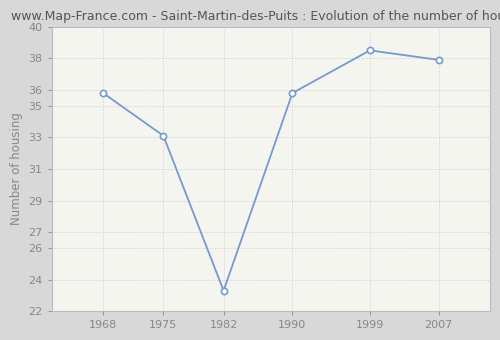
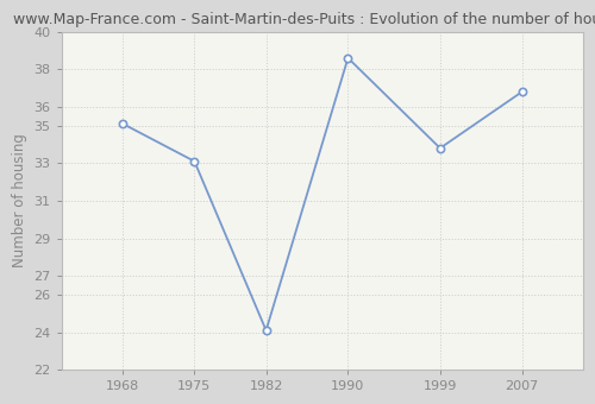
1968: 35.8 -> 35.1
1982: 23.3 -> 24.1
1990: 35.8 -> 38.6
1999: 38.5 -> 33.8
2007: 37.9 -> 36.8
